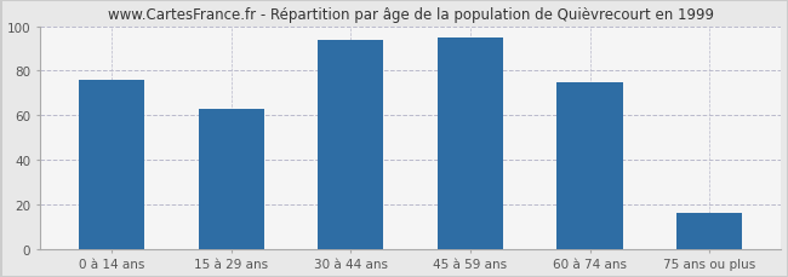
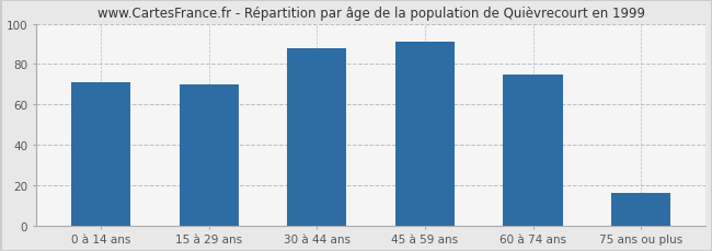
0 à 14 ans: 76 -> 71
15 à 29 ans: 63 -> 70
30 à 44 ans: 94 -> 88
45 à 59 ans: 95 -> 91
